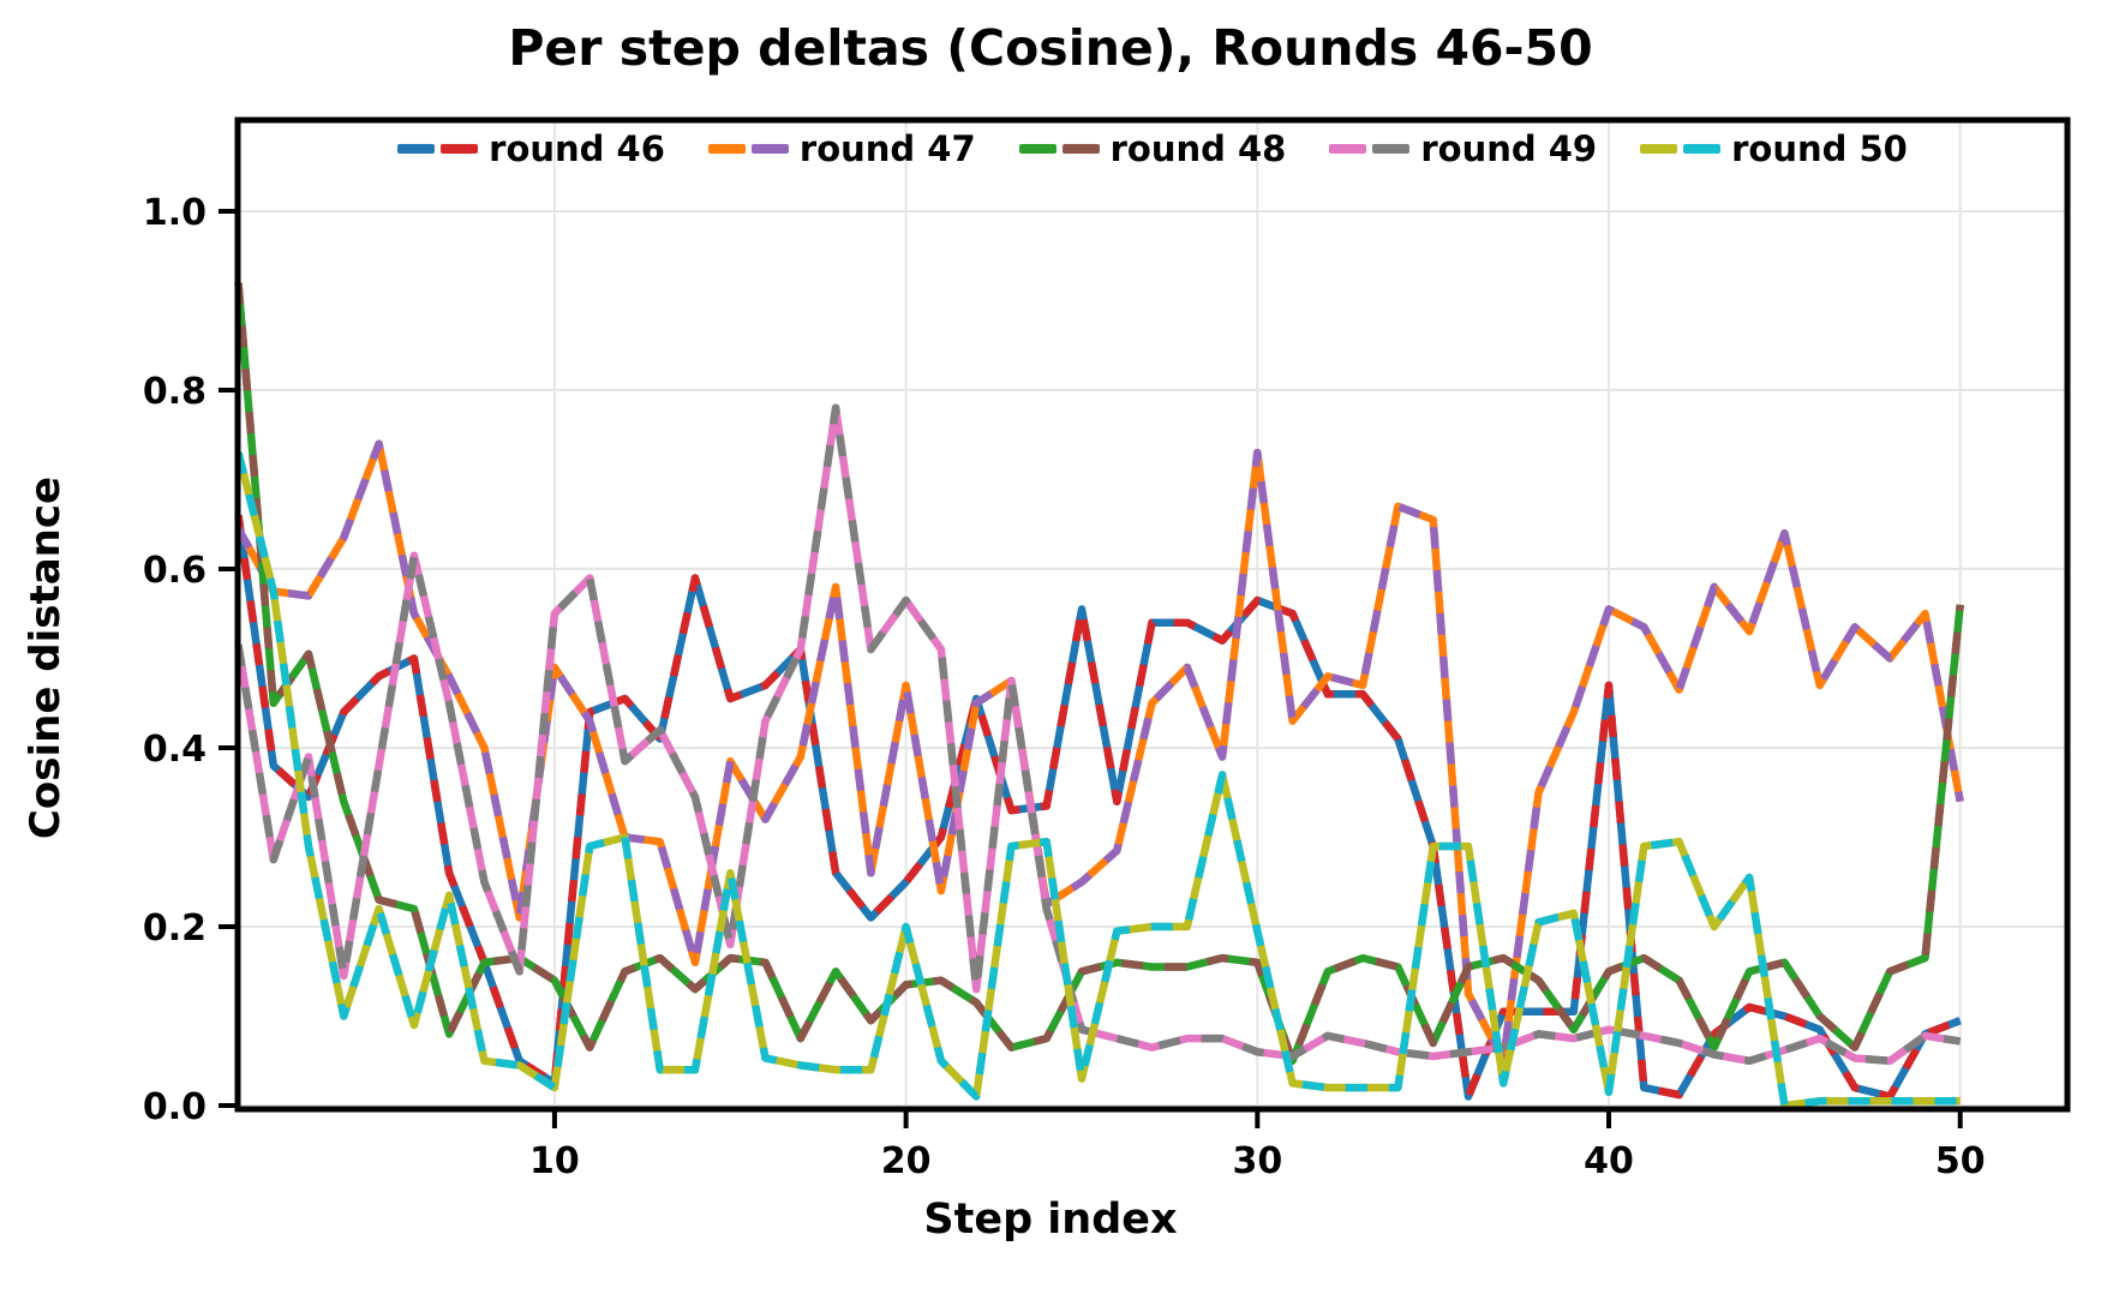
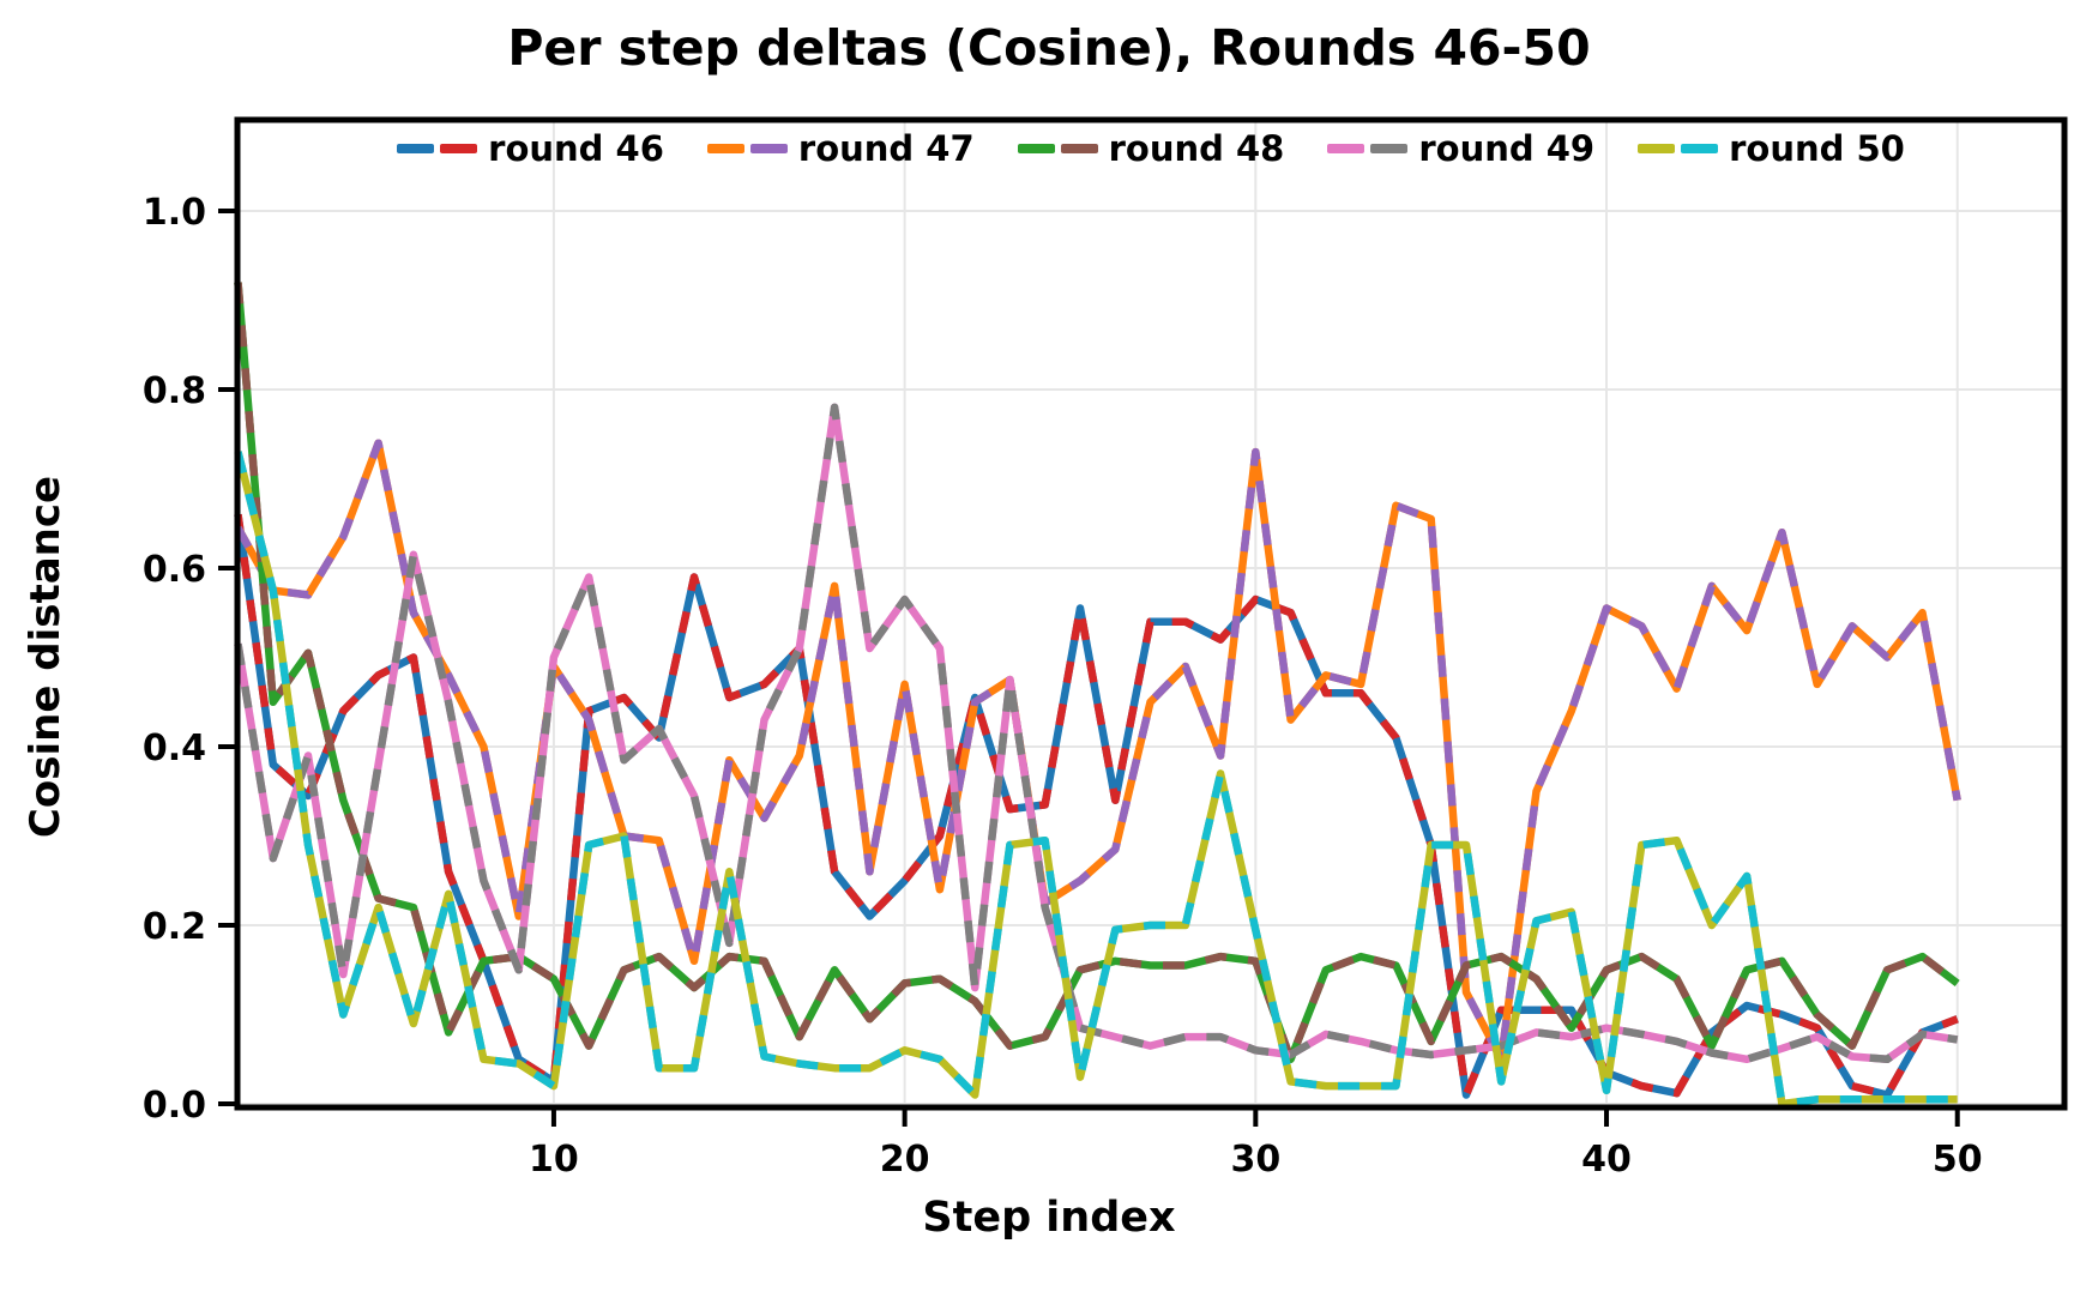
round 49/10: 0.55 -> 0.50
round 50/20: 0.20 -> 0.06
round 46/40: 0.47 -> 0.04
round 48/50: 0.56 -> 0.14
